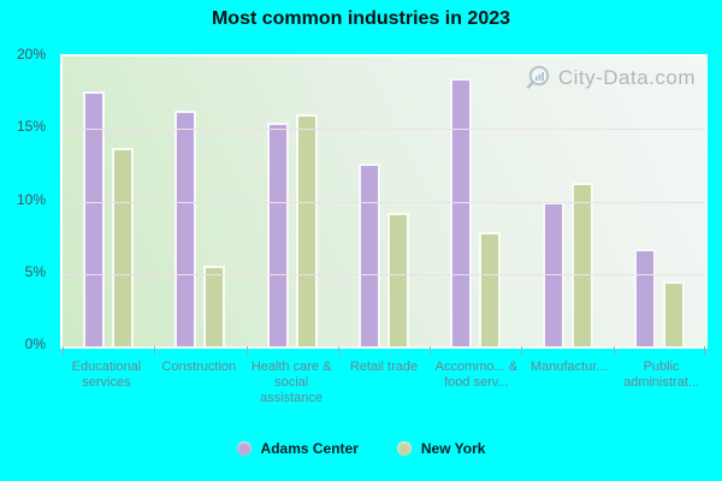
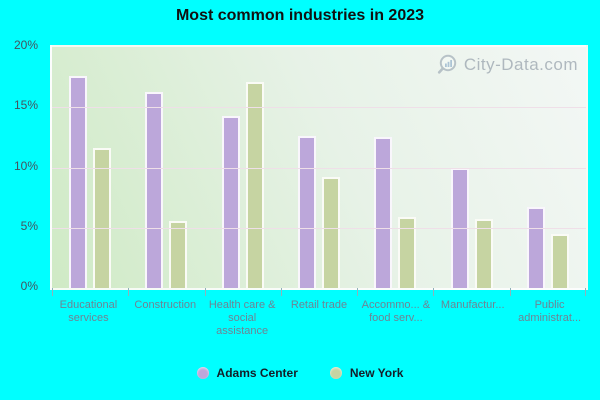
New York/Educational services: 13.7% -> 11.6%
Adams Center/Health care & social assistance: 15.4% -> 14.3%
New York/Health care & social assistance: 16.0% -> 17.1%
Adams Center/Accommo... & food serv...: 18.5% -> 12.5%
New York/Accommo... & food serv...: 7.9% -> 5.9%
New York/Manufactur...: 11.3% -> 5.7%
